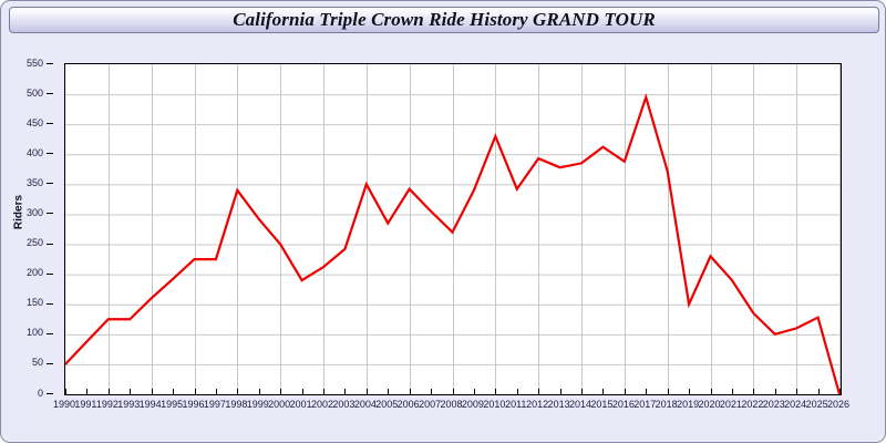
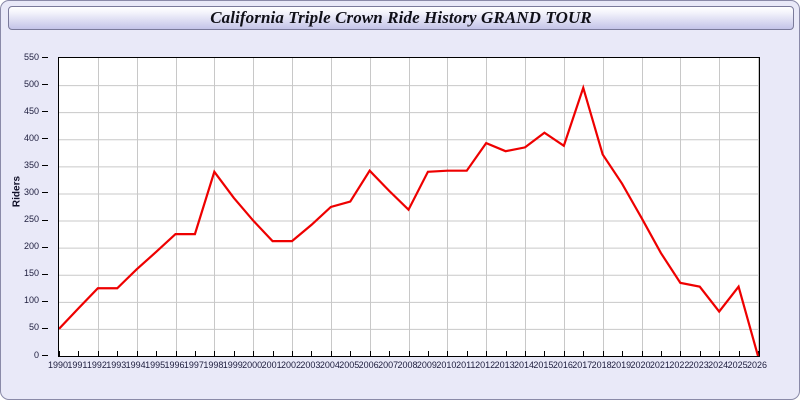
2001: 190 -> 210
2004: 350 -> 280
2010: 430 -> 340
2019: 150 -> 320
2020: 230 -> 260
2023: 100 -> 130
2024: 110 -> 80
